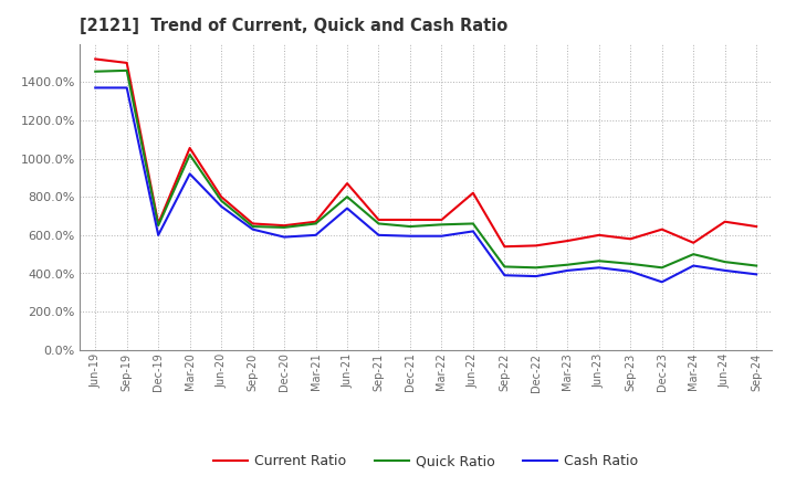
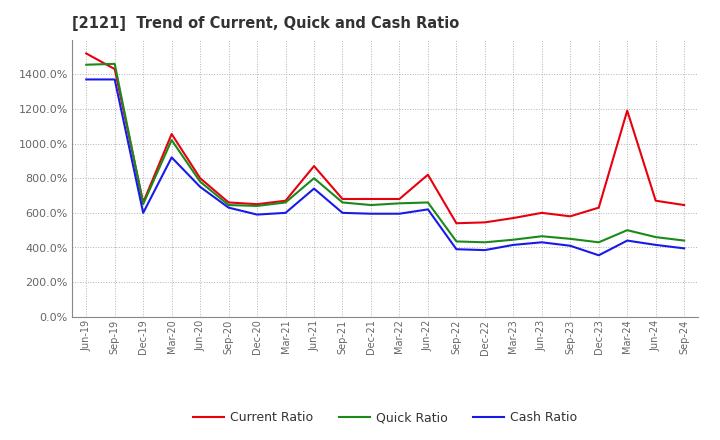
Current Ratio/Sep-19: 1500% -> 1430%
Current Ratio/Mar-24: 560% -> 1190%
